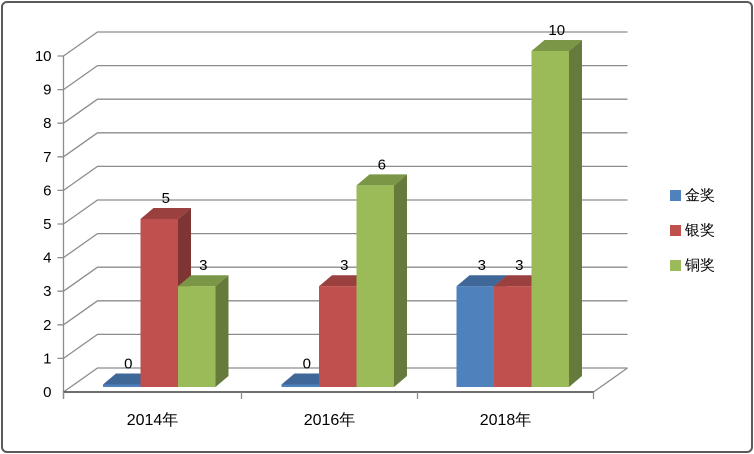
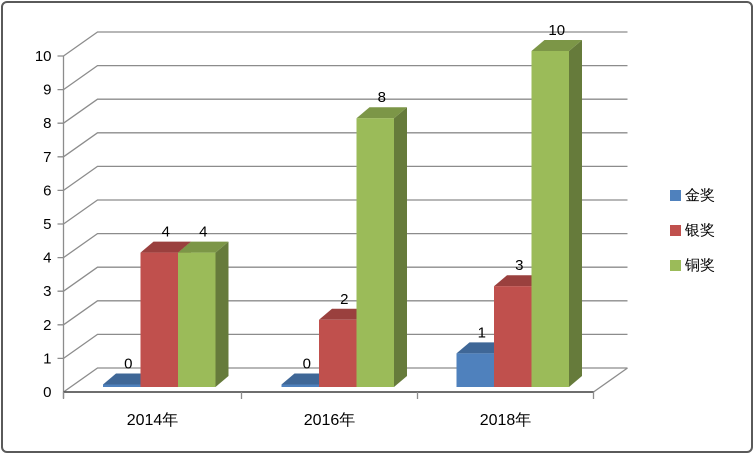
银奖/2014年: 5 -> 4
铜奖/2014年: 3 -> 4
银奖/2016年: 3 -> 2
铜奖/2016年: 6 -> 8
金奖/2018年: 3 -> 1
